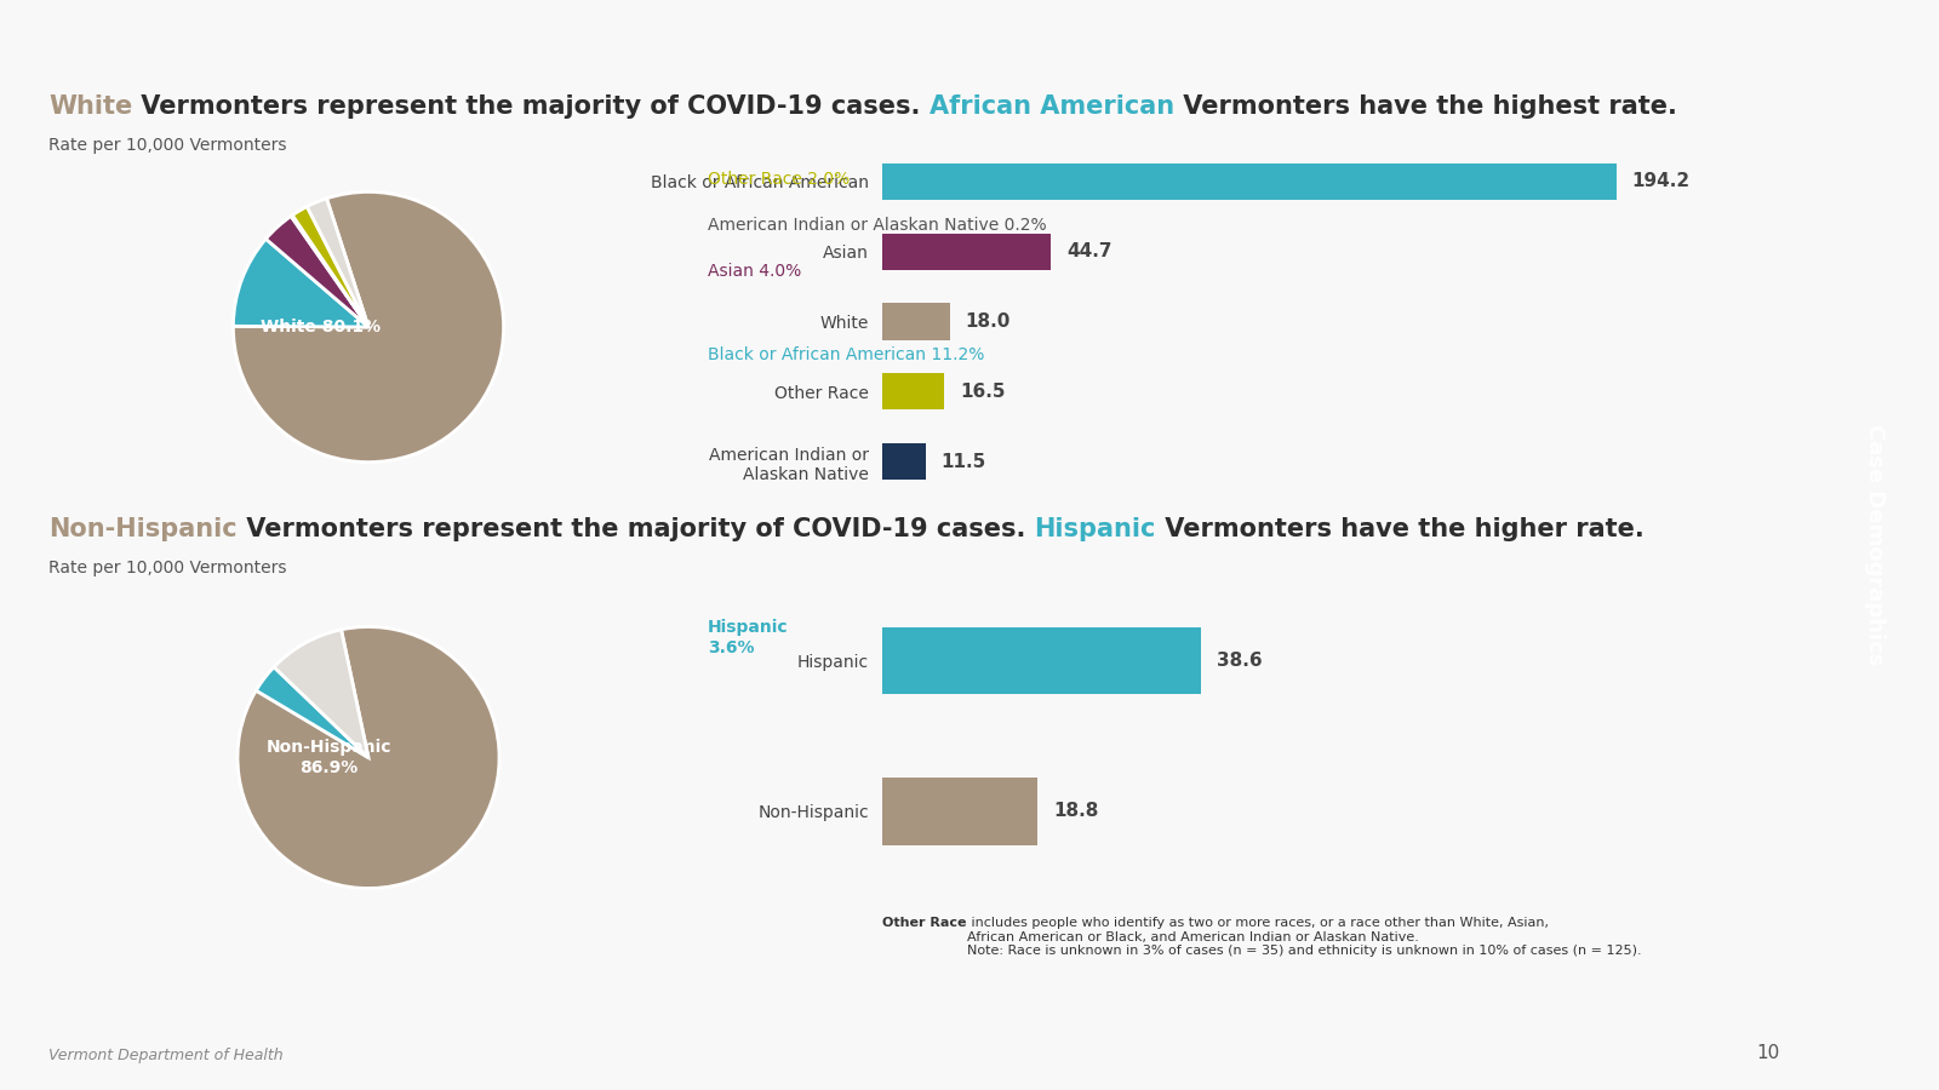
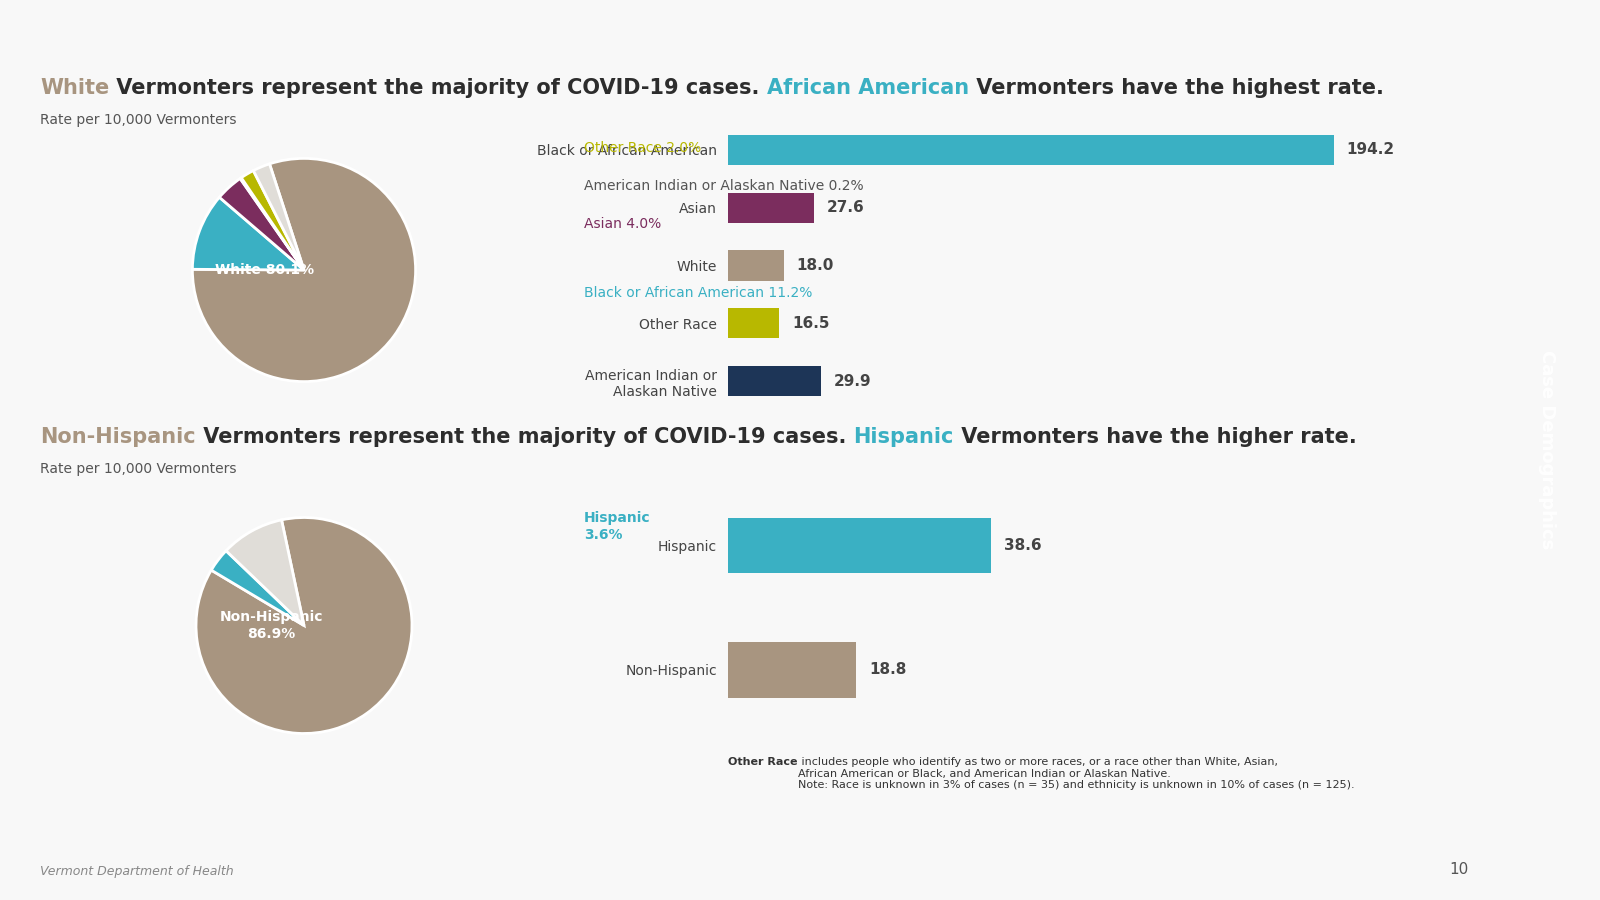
Asian: 44.7 -> 27.6
American Indian or Alaskan Native: 11.5 -> 29.9
